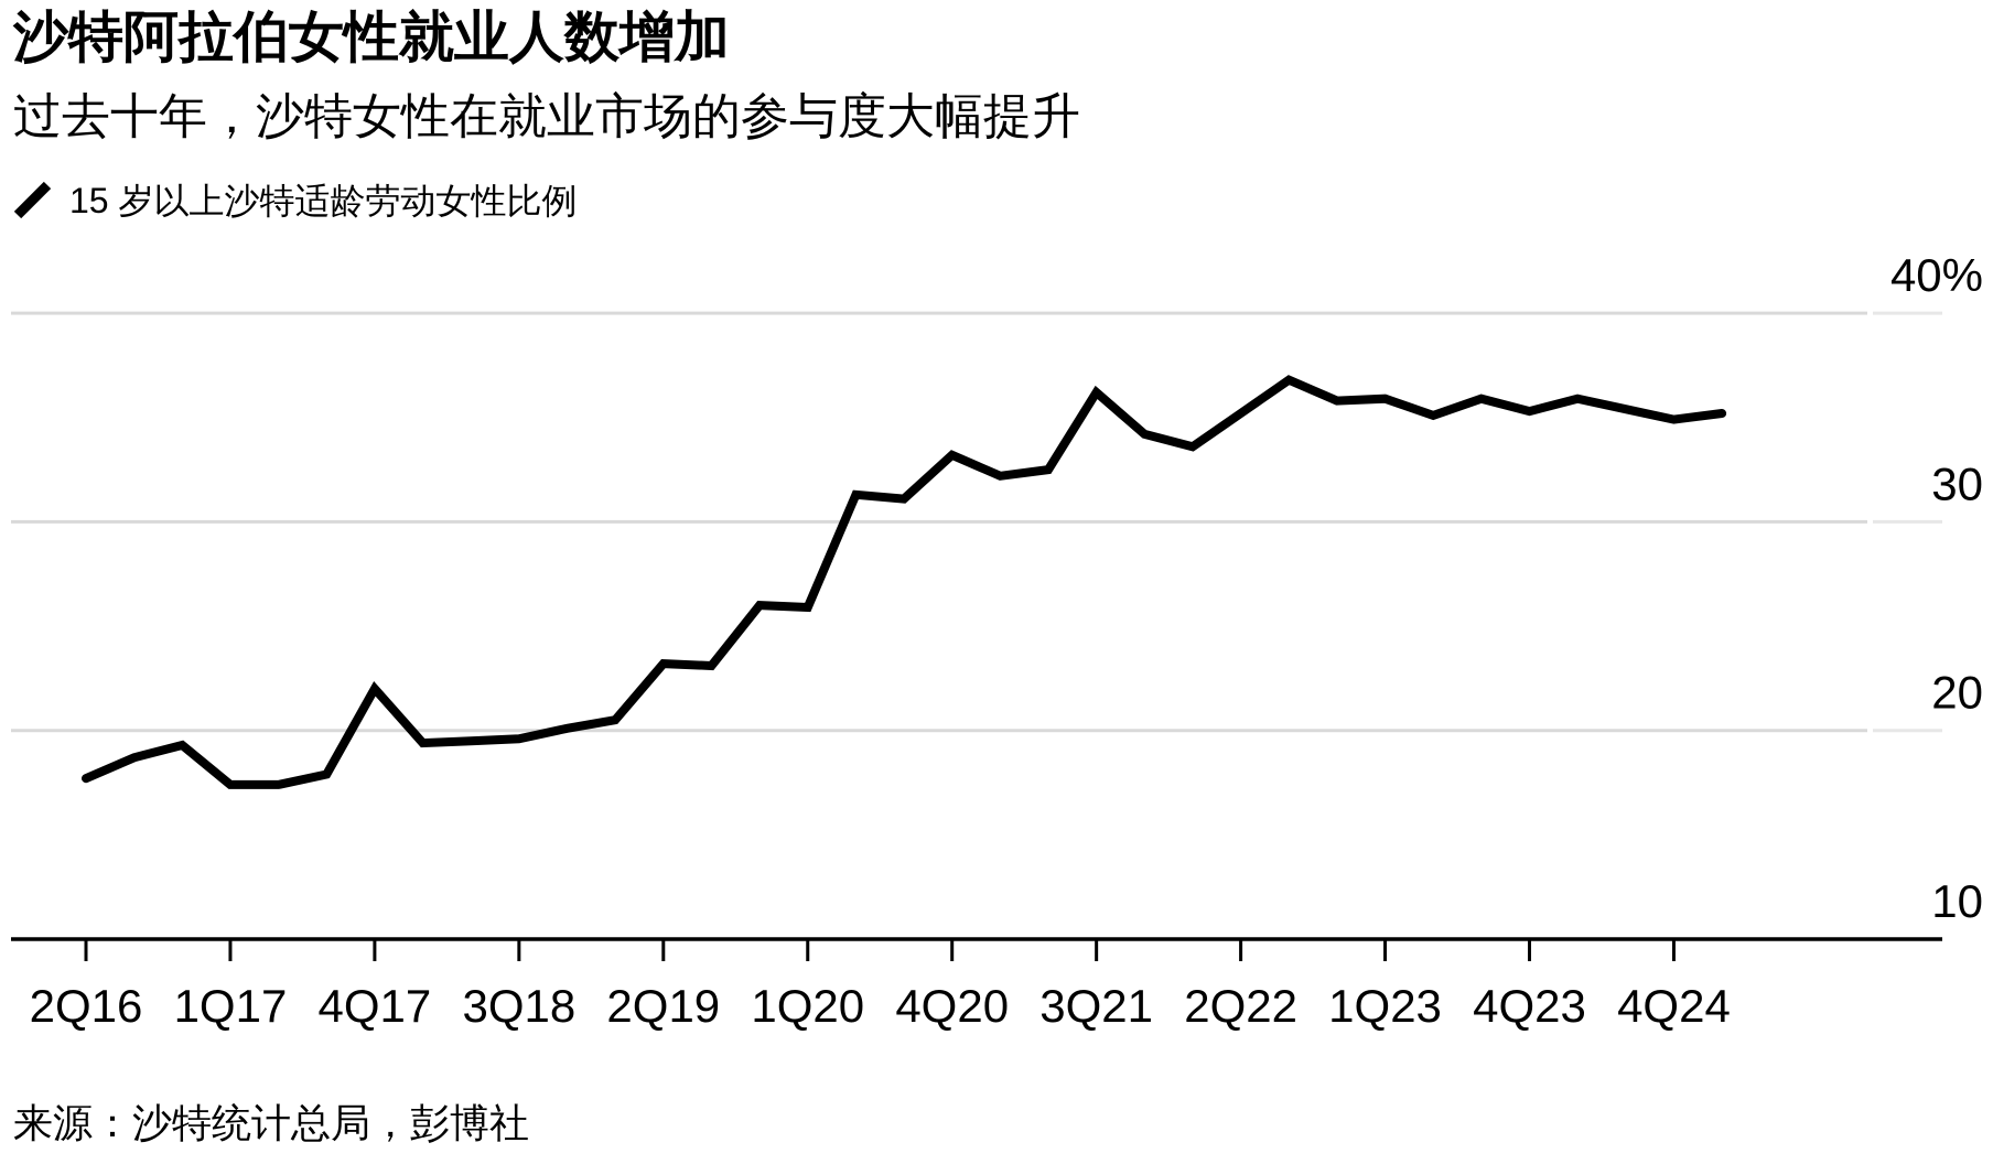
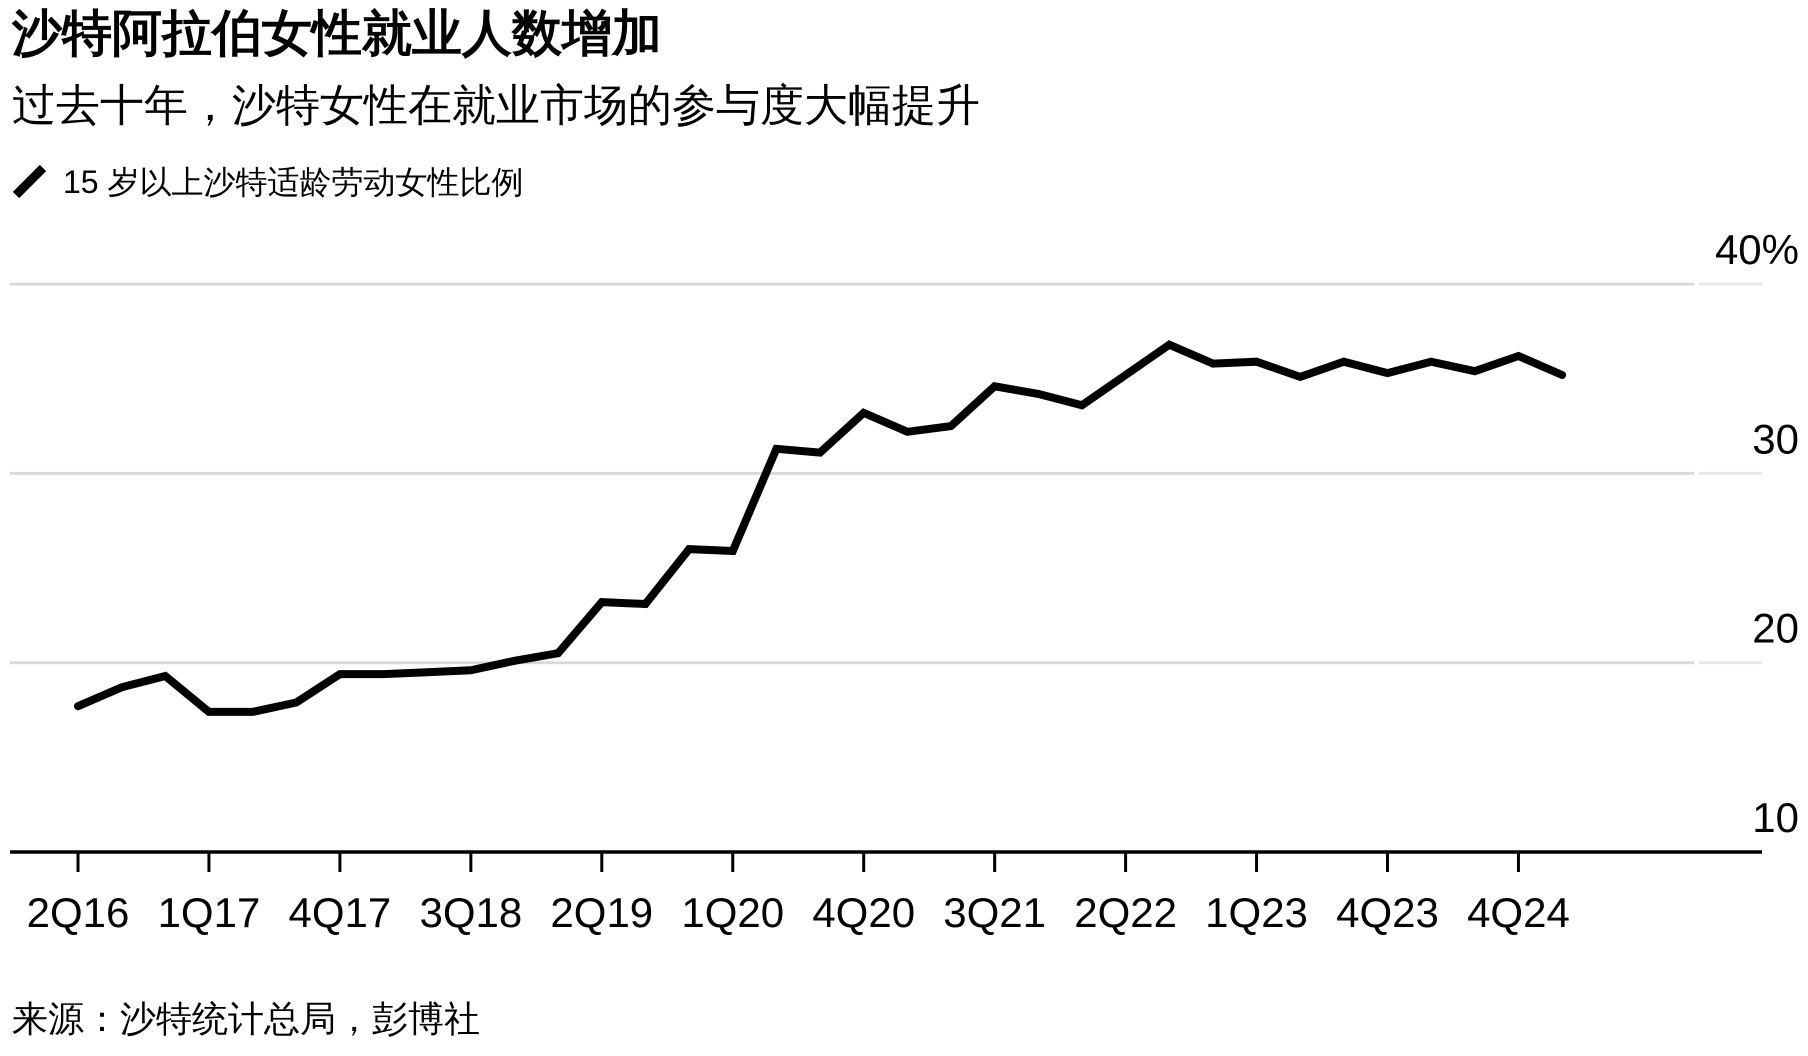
4Q17: 22.0% -> 19.4%
3Q21: 36.2% -> 34.6%
4Q24: 34.9% -> 36.2%
